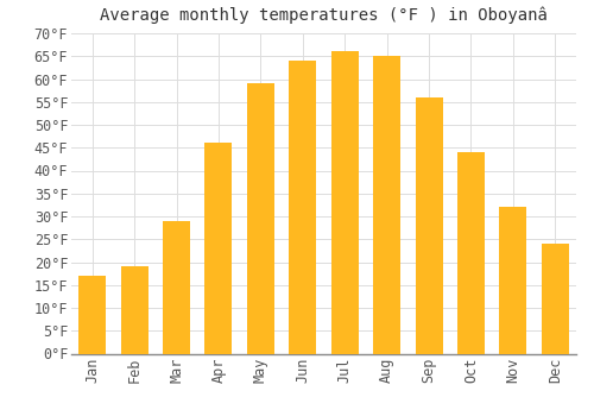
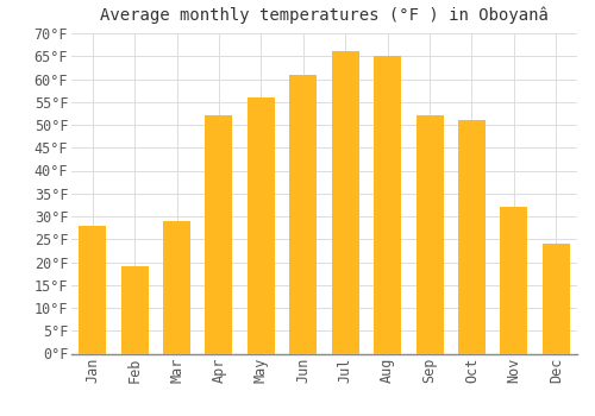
Jan: 17°F -> 28°F
Apr: 46°F -> 52°F
May: 59°F -> 56°F
Jun: 64°F -> 61°F
Sep: 56°F -> 52°F
Oct: 44°F -> 51°F
